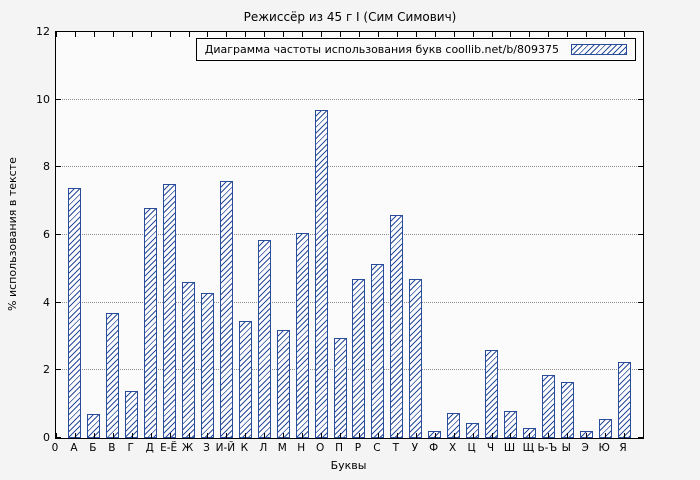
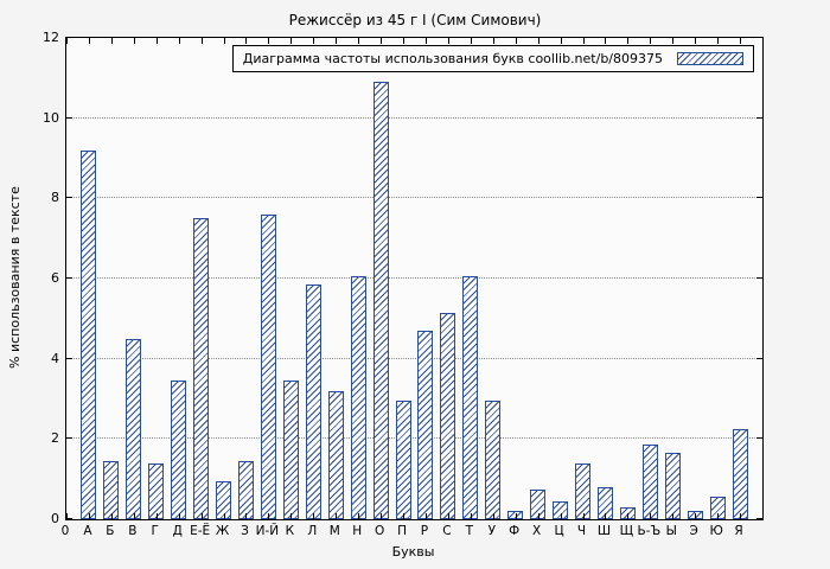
А: 7.4 -> 9.2
Б: 0.7 -> 1.4
В: 3.7 -> 4.5
Д: 6.8 -> 3.5
Ж: 4.6 -> 0.9
З: 4.3 -> 1.4
О: 9.7 -> 10.9
Т: 6.6 -> 6.0
У: 4.7 -> 3.0
Ч: 2.6 -> 1.4
